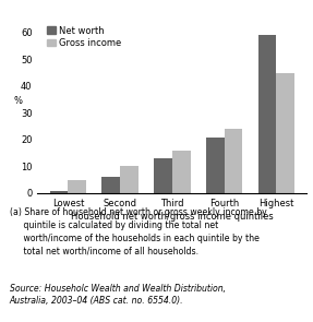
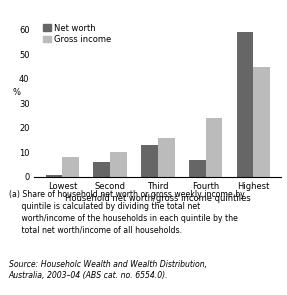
Gross income/Lowest: 5 -> 8
Net worth/Fourth: 21 -> 7
